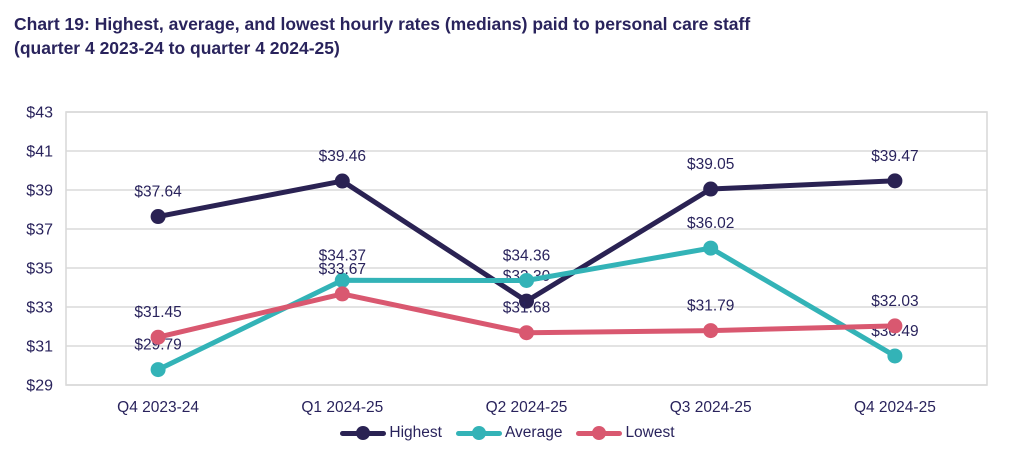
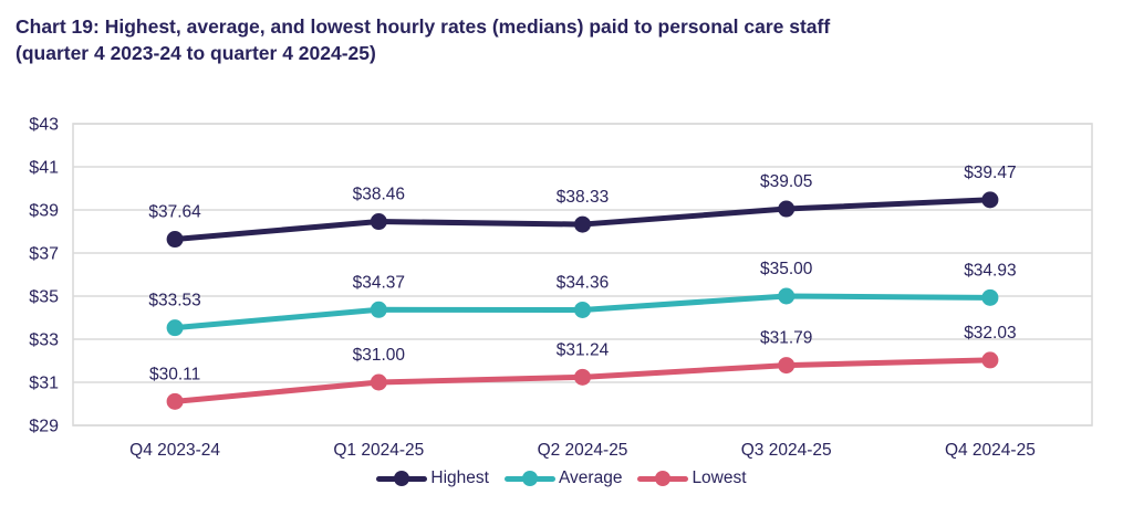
Average/Q4 2023-24: $29.79 -> $33.53
Lowest/Q4 2023-24: $31.45 -> $30.11
Highest/Q1 2024-25: $39.46 -> $38.46
Lowest/Q1 2024-25: $33.67 -> $31.00
Highest/Q2 2024-25: $33.30 -> $38.33
Lowest/Q2 2024-25: $31.68 -> $31.24
Average/Q3 2024-25: $36.02 -> $35.00
Average/Q4 2024-25: $30.49 -> $34.93
